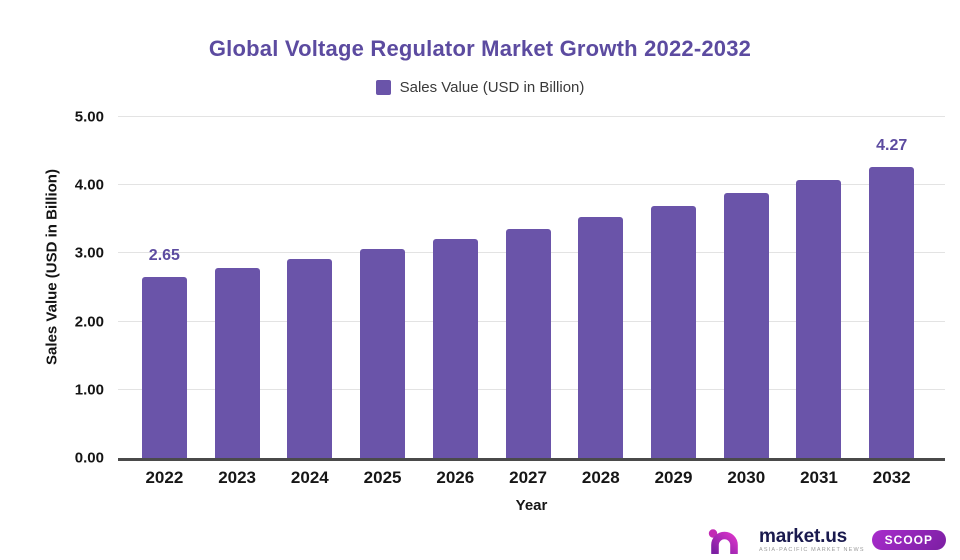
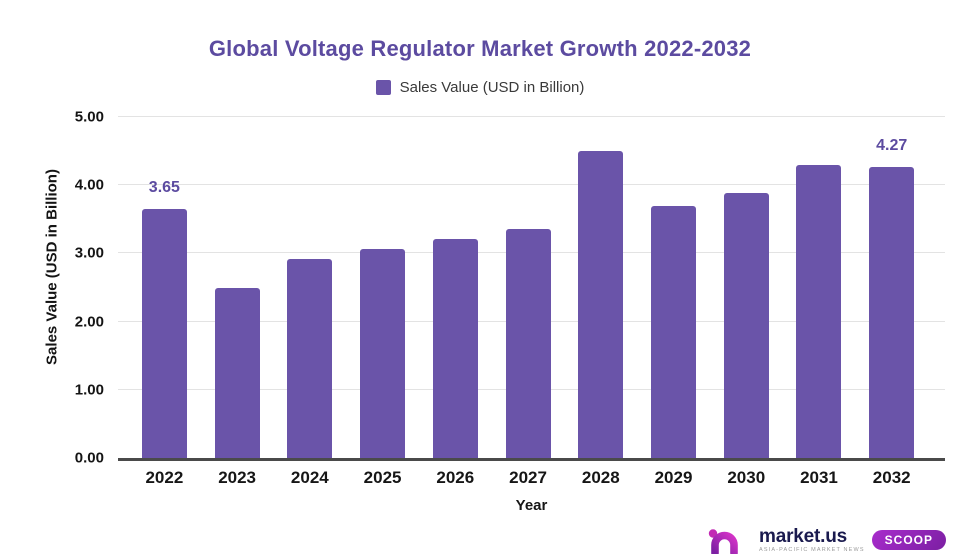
2022: 2.65 -> 3.65
2023: 2.8 -> 2.5
2028: 3.5 -> 4.5
2031: 4.1 -> 4.3
